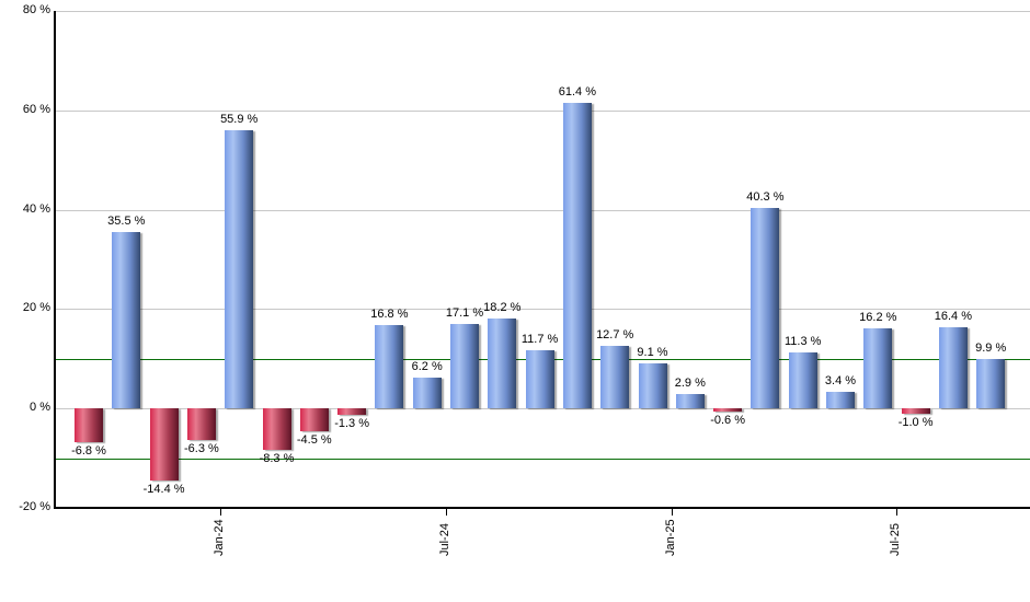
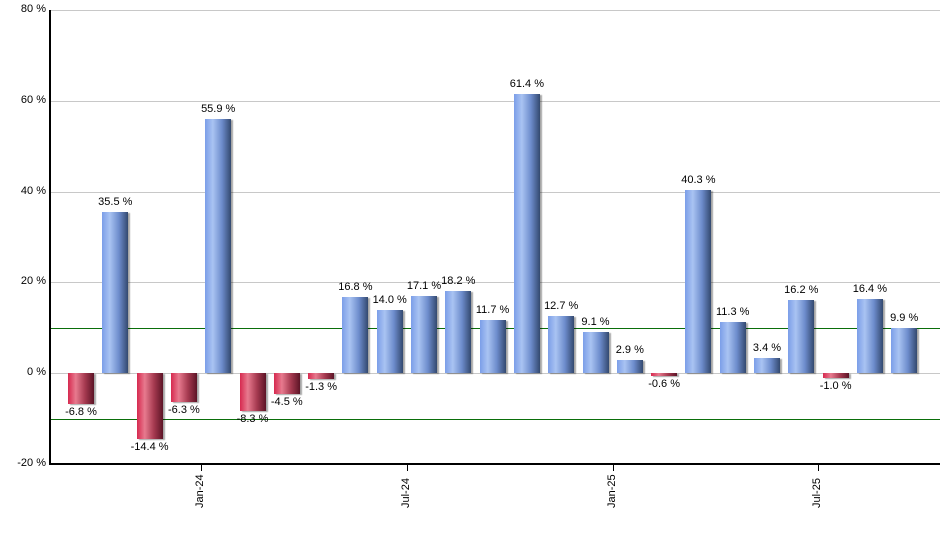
Jul-24: 6.2 -> 14.0
